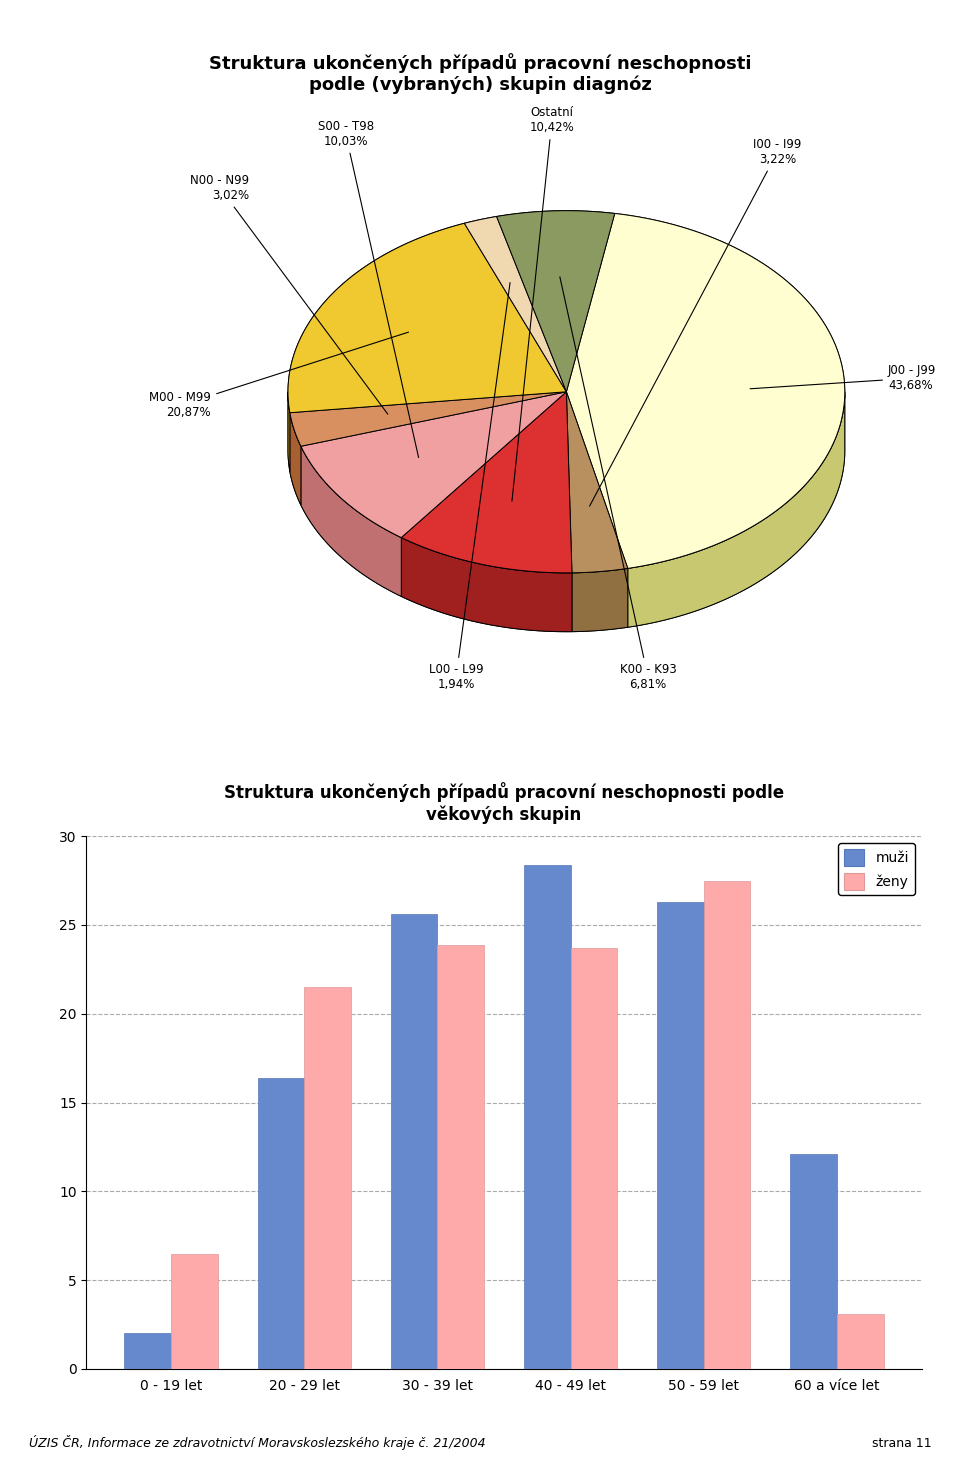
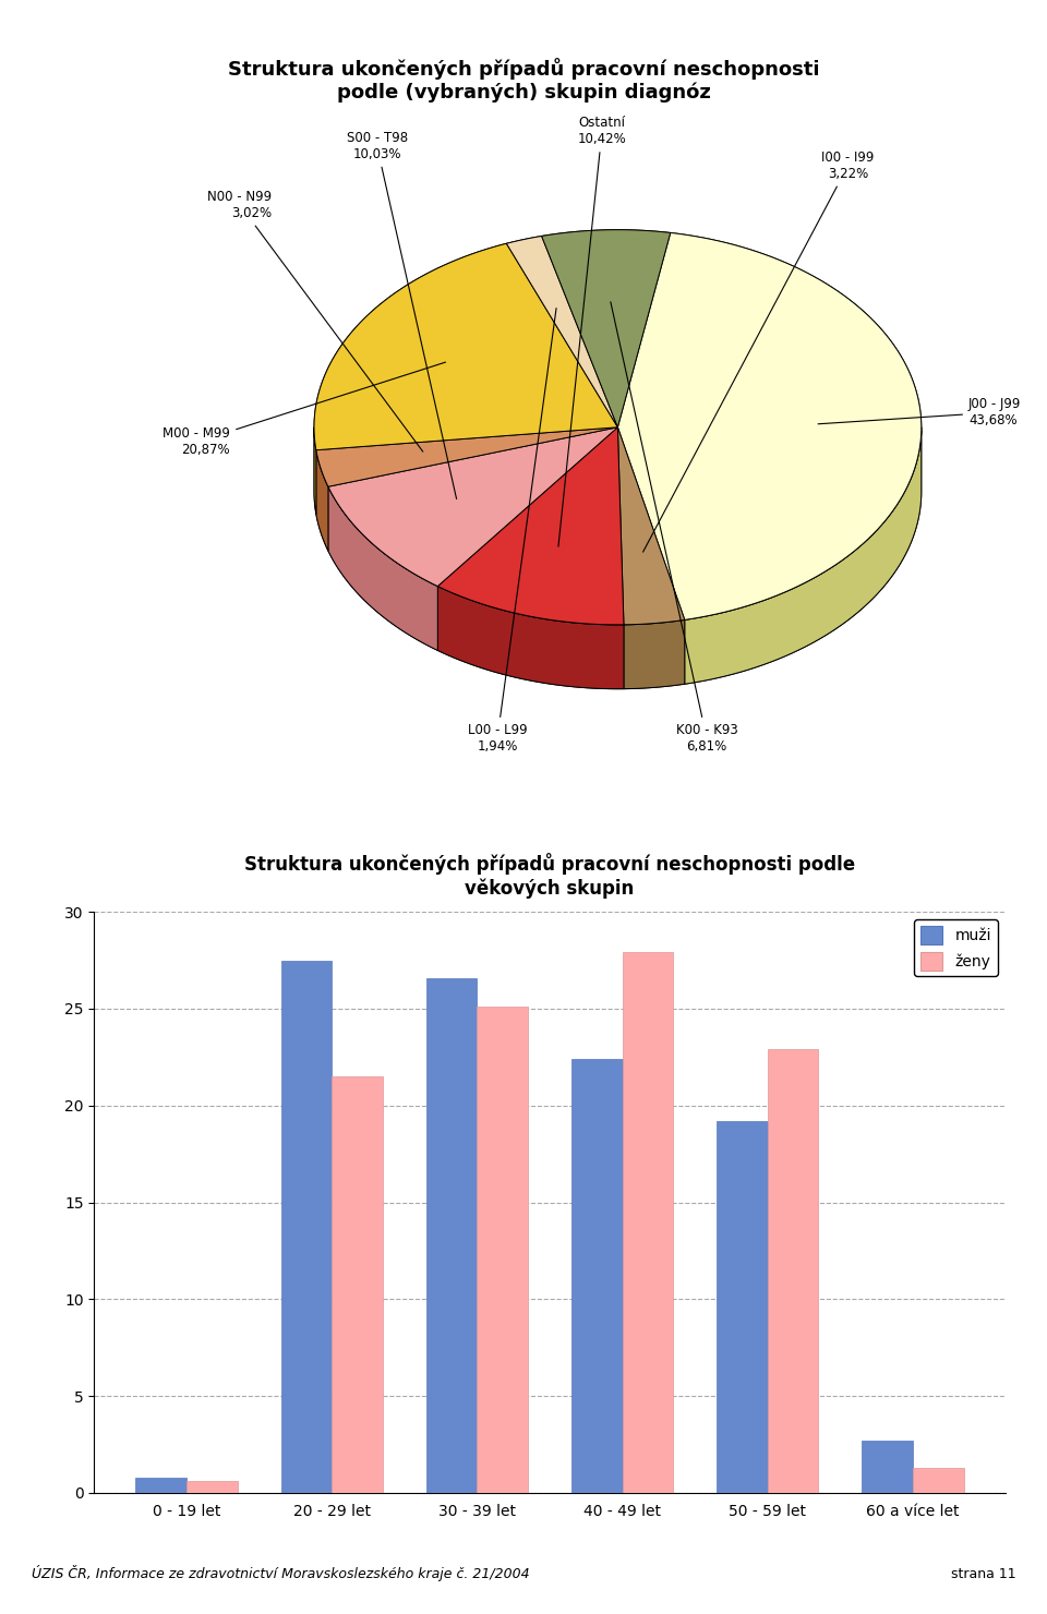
muži/0 - 19 let: 2.0 -> 0.8
ženy/0 - 19 let: 6.5 -> 0.6
muži/20 - 29 let: 16.4 -> 27.5
muži/30 - 39 let: 25.6 -> 26.6
ženy/30 - 39 let: 23.9 -> 25.1
muži/40 - 49 let: 28.4 -> 22.4
ženy/40 - 49 let: 23.7 -> 27.9
muži/50 - 59 let: 26.3 -> 19.2
ženy/50 - 59 let: 27.5 -> 22.9
muži/60 a více let: 12.1 -> 2.7
ženy/60 a více let: 3.1 -> 1.3
